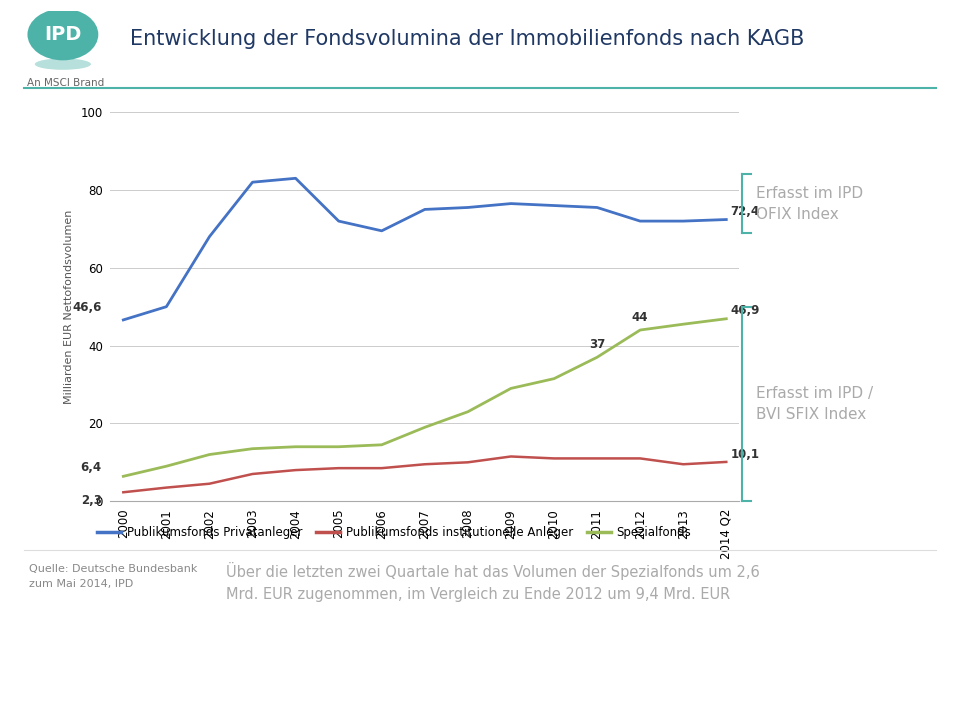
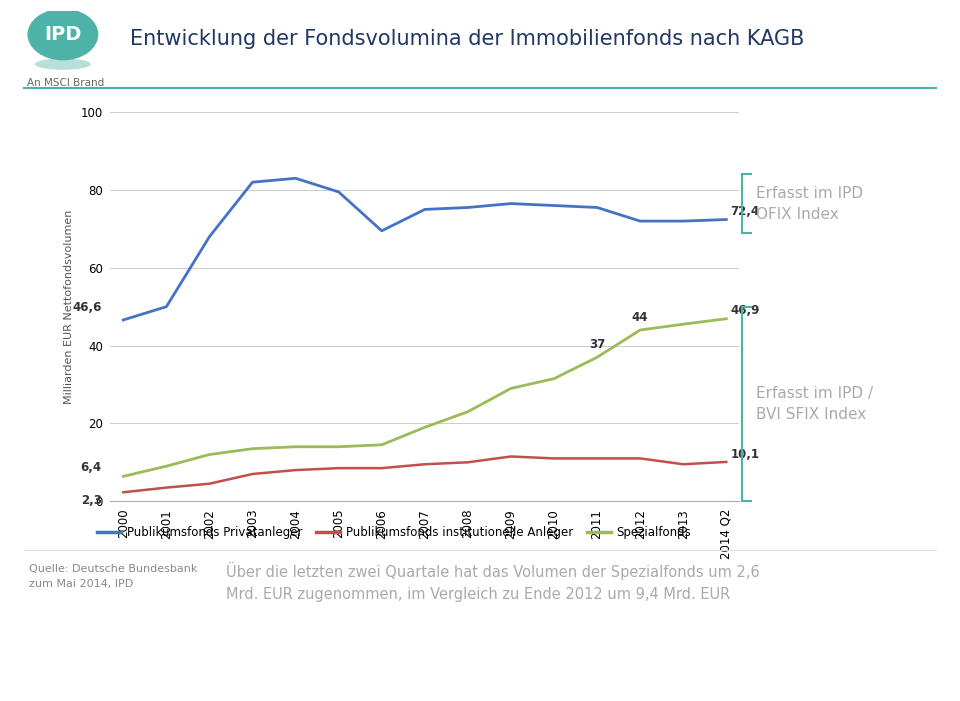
Publikumsfonds Privatanleger/2005: 72.0 -> 79.5
